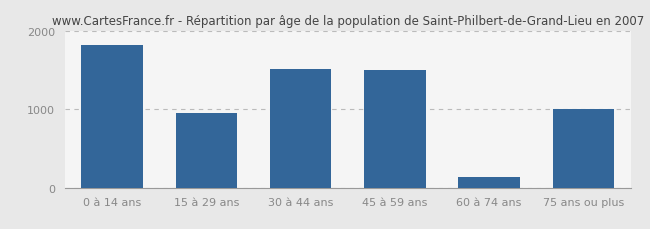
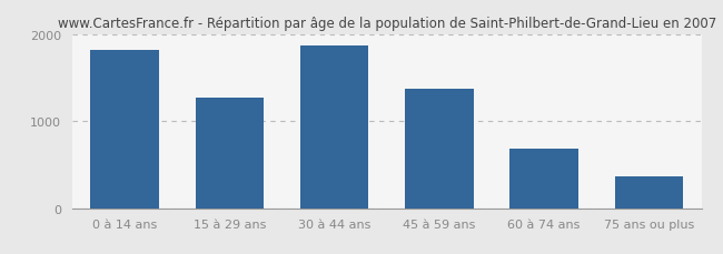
15 à 29 ans: 960 -> 1270
30 à 44 ans: 1520 -> 1880
45 à 59 ans: 1500 -> 1370
60 à 74 ans: 140 -> 680
75 ans ou plus: 1000 -> 370
